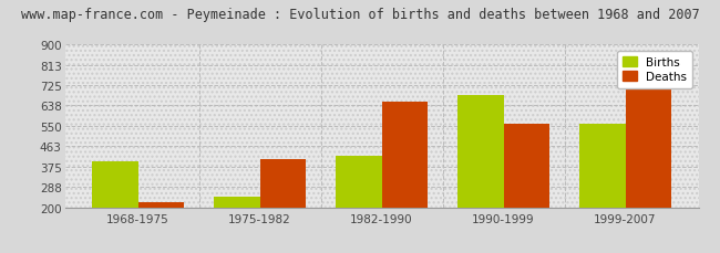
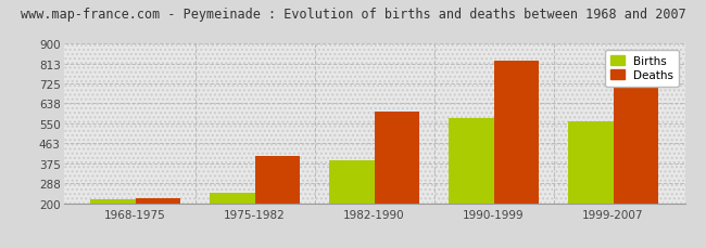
Births/1968-1975: 400 -> 215
Births/1982-1990: 420 -> 390
Deaths/1982-1990: 655 -> 600
Births/1990-1999: 685 -> 572
Deaths/1990-1999: 560 -> 825
